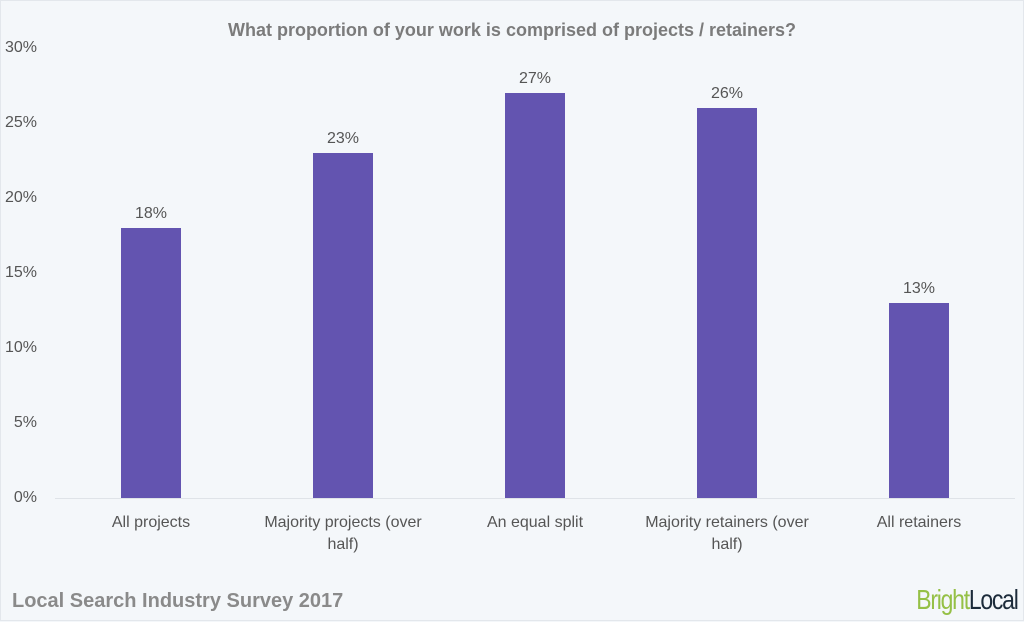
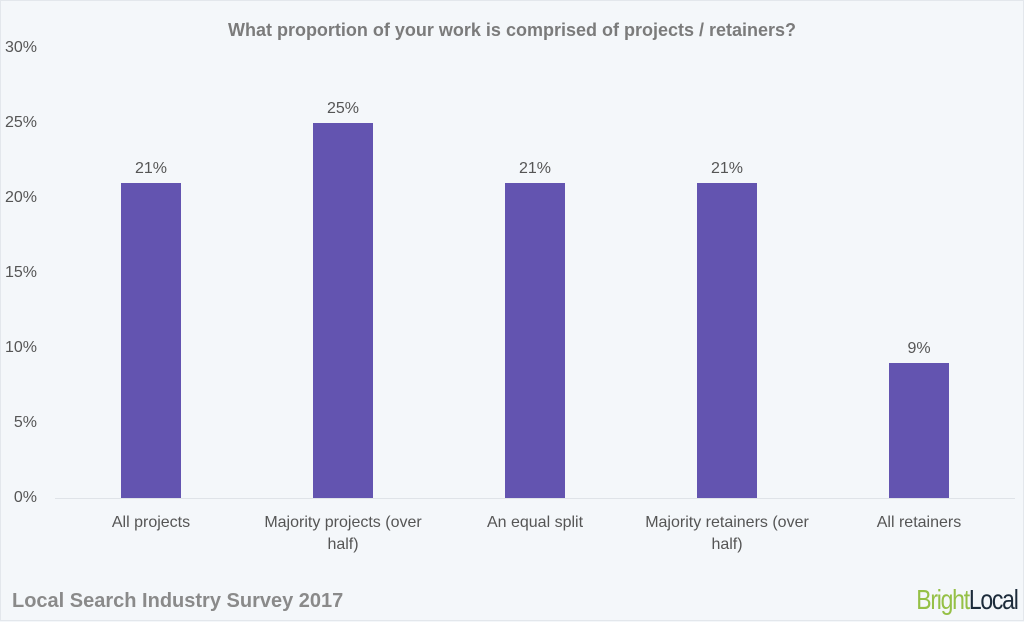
All projects: 18% -> 21%
Majority projects (over half): 23% -> 25%
An equal split: 27% -> 21%
Majority retainers (over half): 26% -> 21%
All retainers: 13% -> 9%
